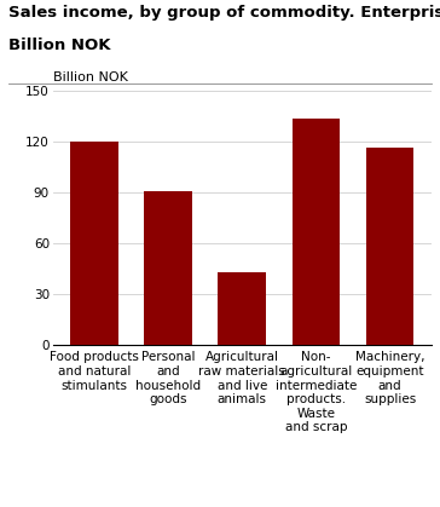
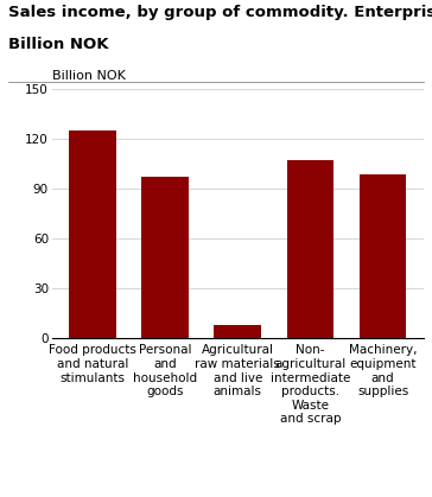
Food products and natural stimulants: 120 -> 125
Personal and household goods: 91 -> 97
Agricultural raw materials and live animals: 43 -> 8
Non- agricultural intermediate products. Waste and scrap: 134 -> 107
Machinery, equipment and supplies: 117 -> 99
